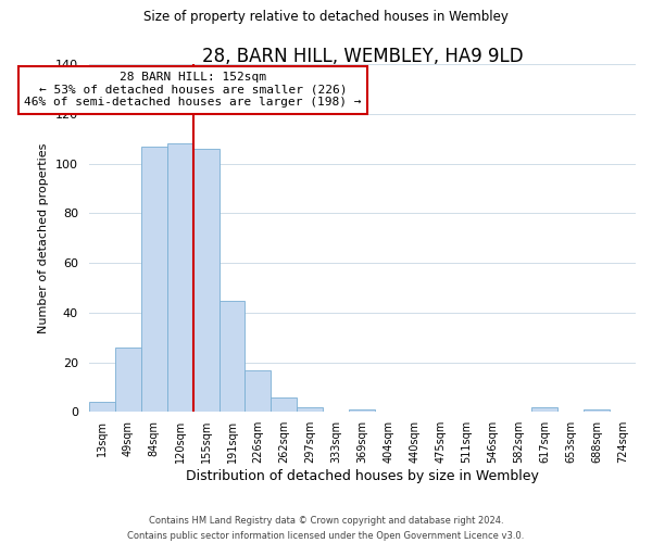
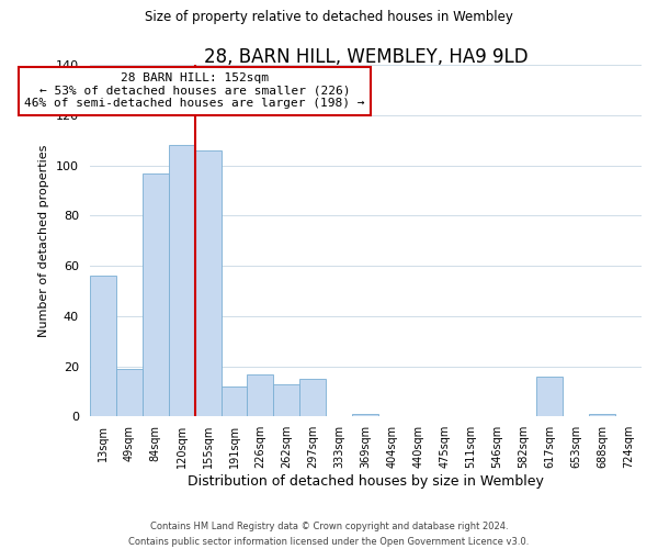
13sqm: 4 -> 56
49sqm: 26 -> 19
84sqm: 107 -> 97
191sqm: 45 -> 12
262sqm: 6 -> 13
297sqm: 2 -> 15
617sqm: 2 -> 16
